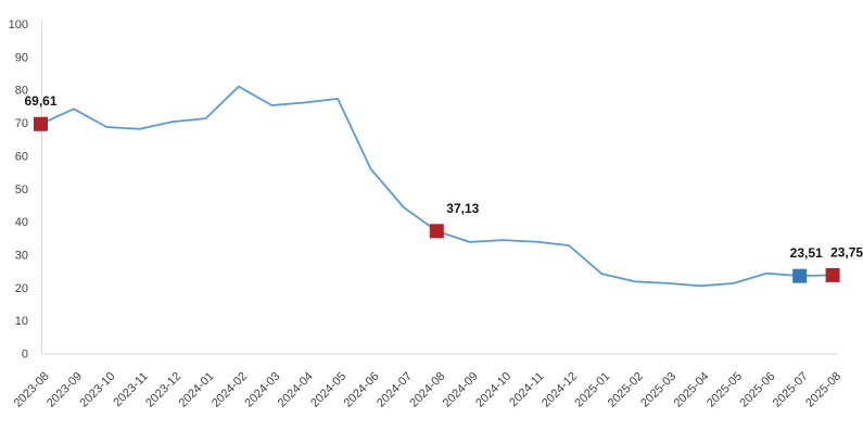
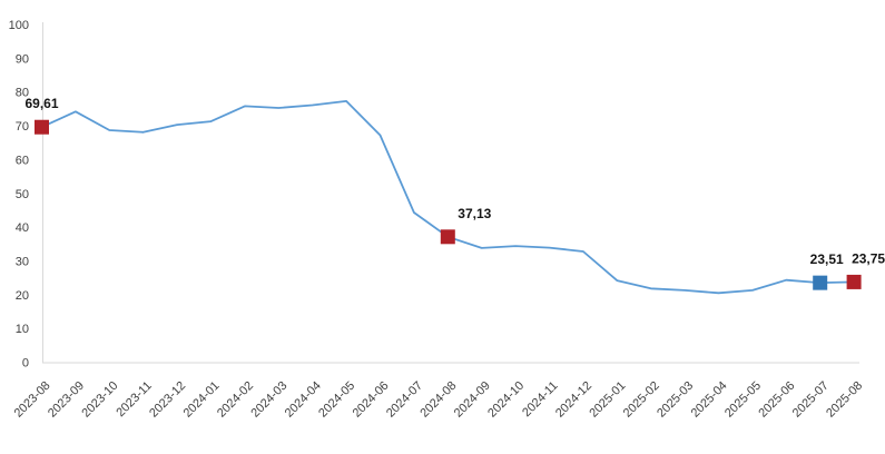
2024-02: 81 -> 76
2024-06: 56 -> 67
